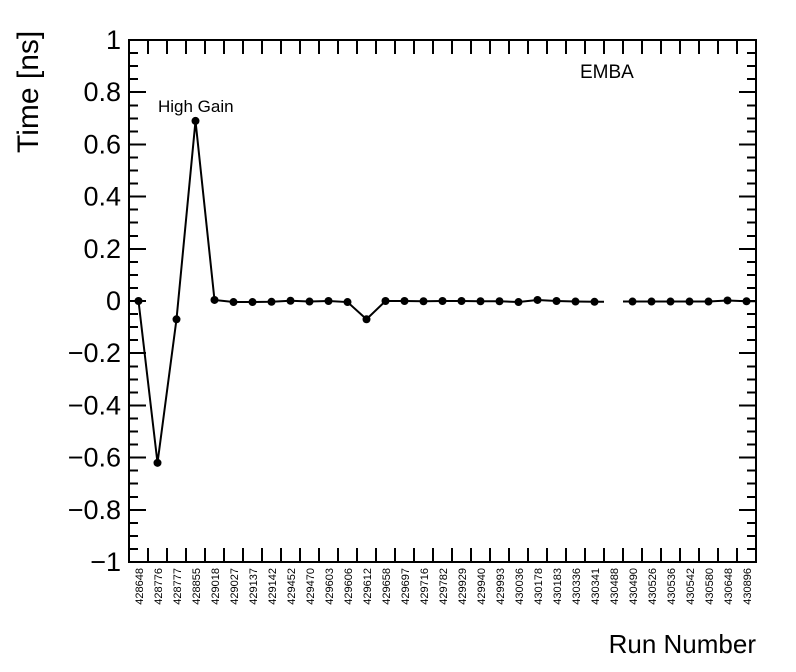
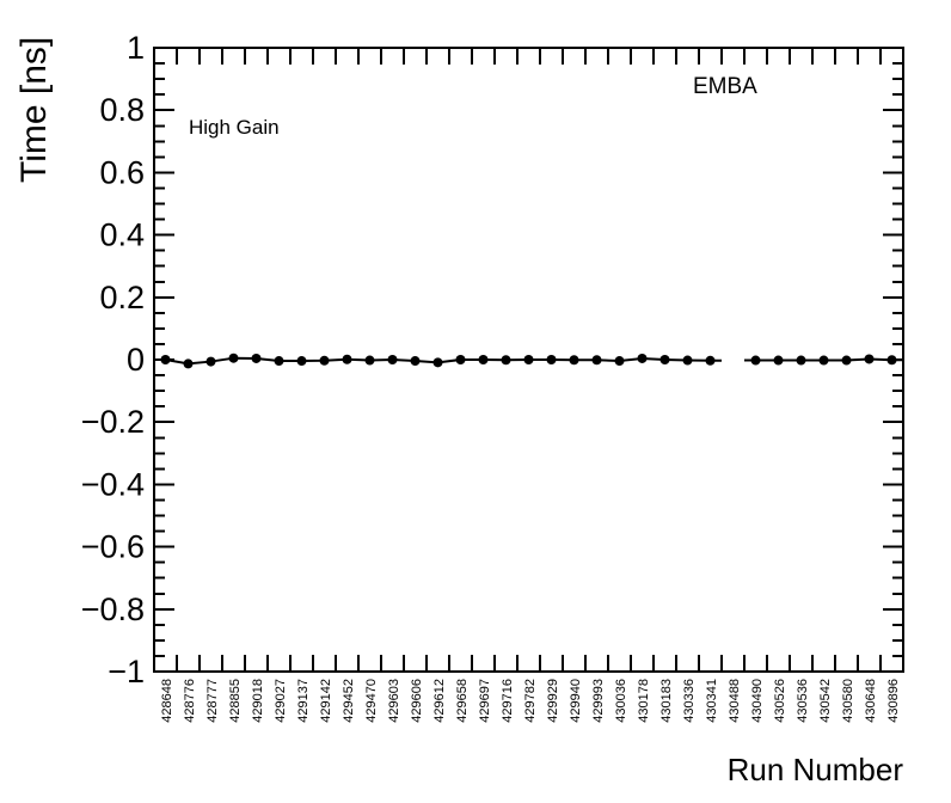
428776: -0.62 -> -0.01
428777: -0.07 -> -0.01
428855: 0.69 -> 0.01
429612: -0.07 -> -0.01
